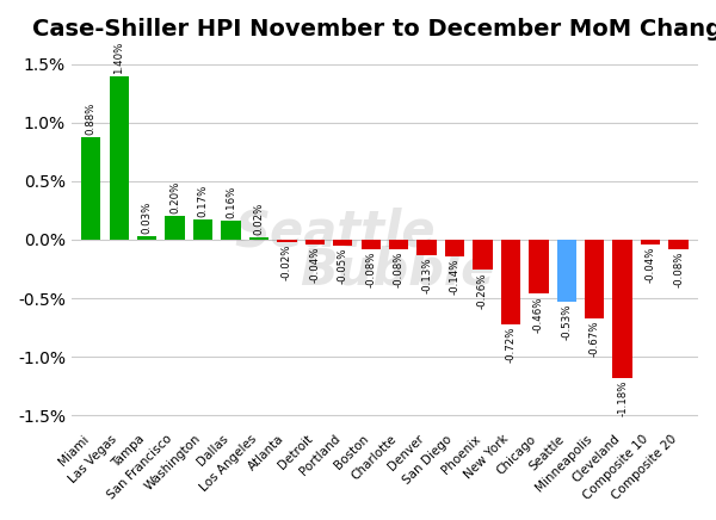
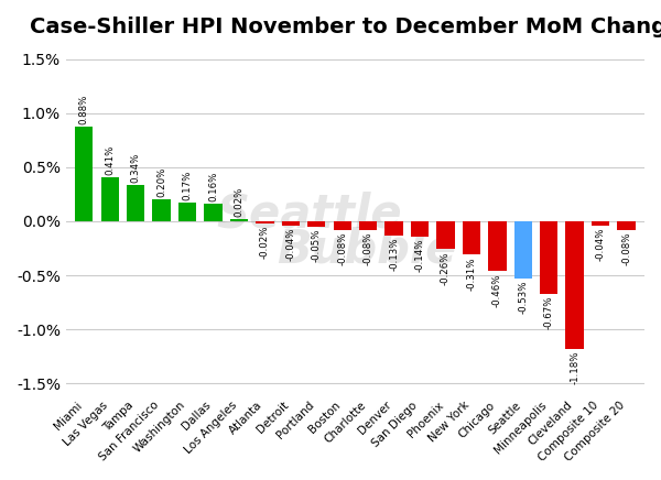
Las Vegas: 1.40% -> 0.41%
Tampa: 0.03% -> 0.34%
New York: -0.72% -> -0.31%
